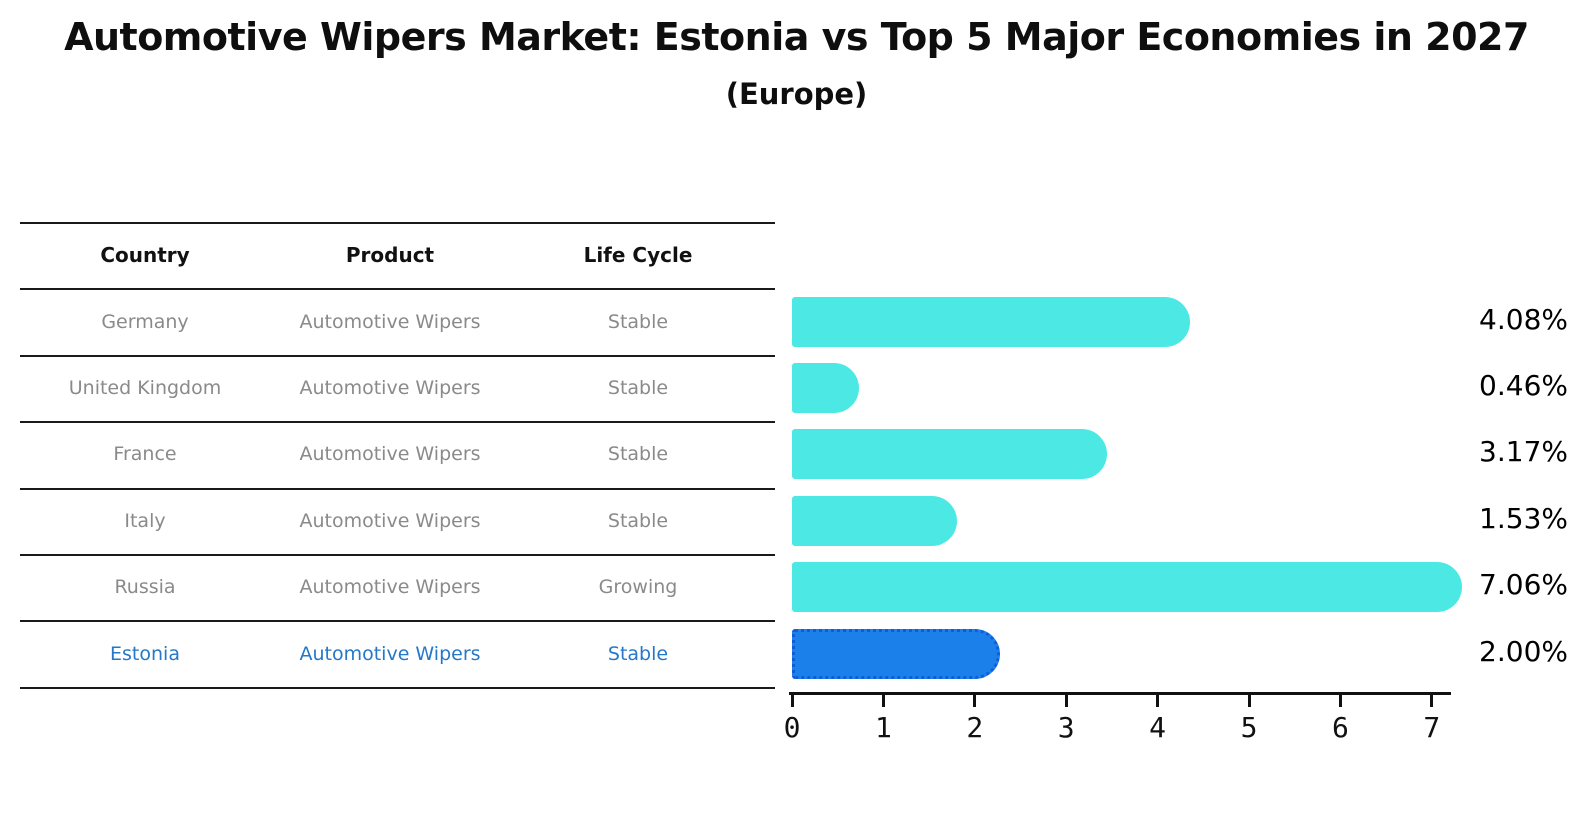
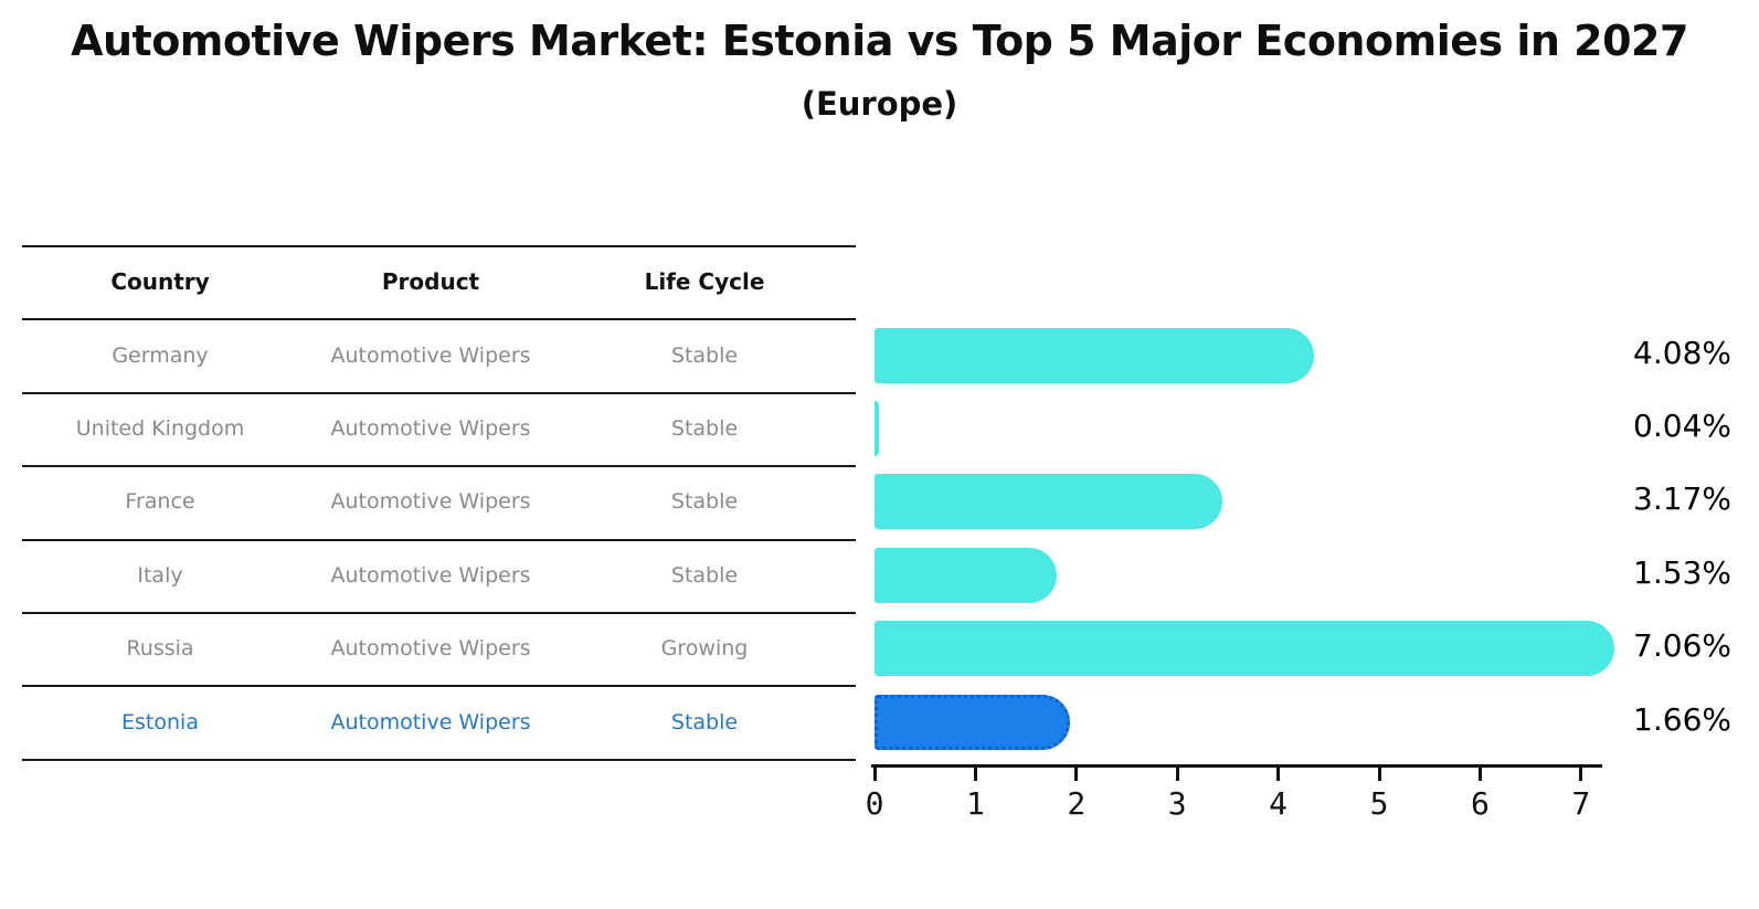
United Kingdom: 0.46% -> 0.04%
Estonia: 2.00% -> 1.66%
